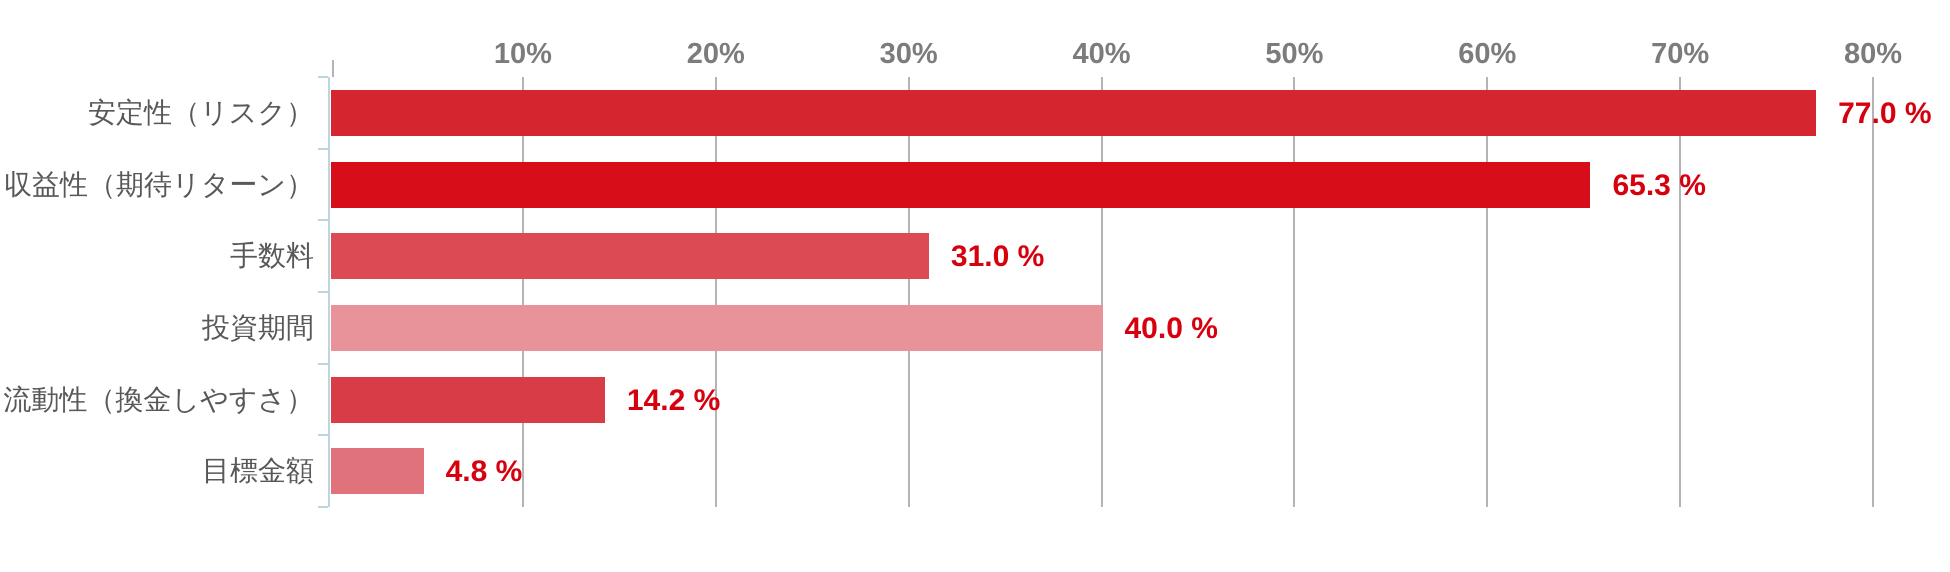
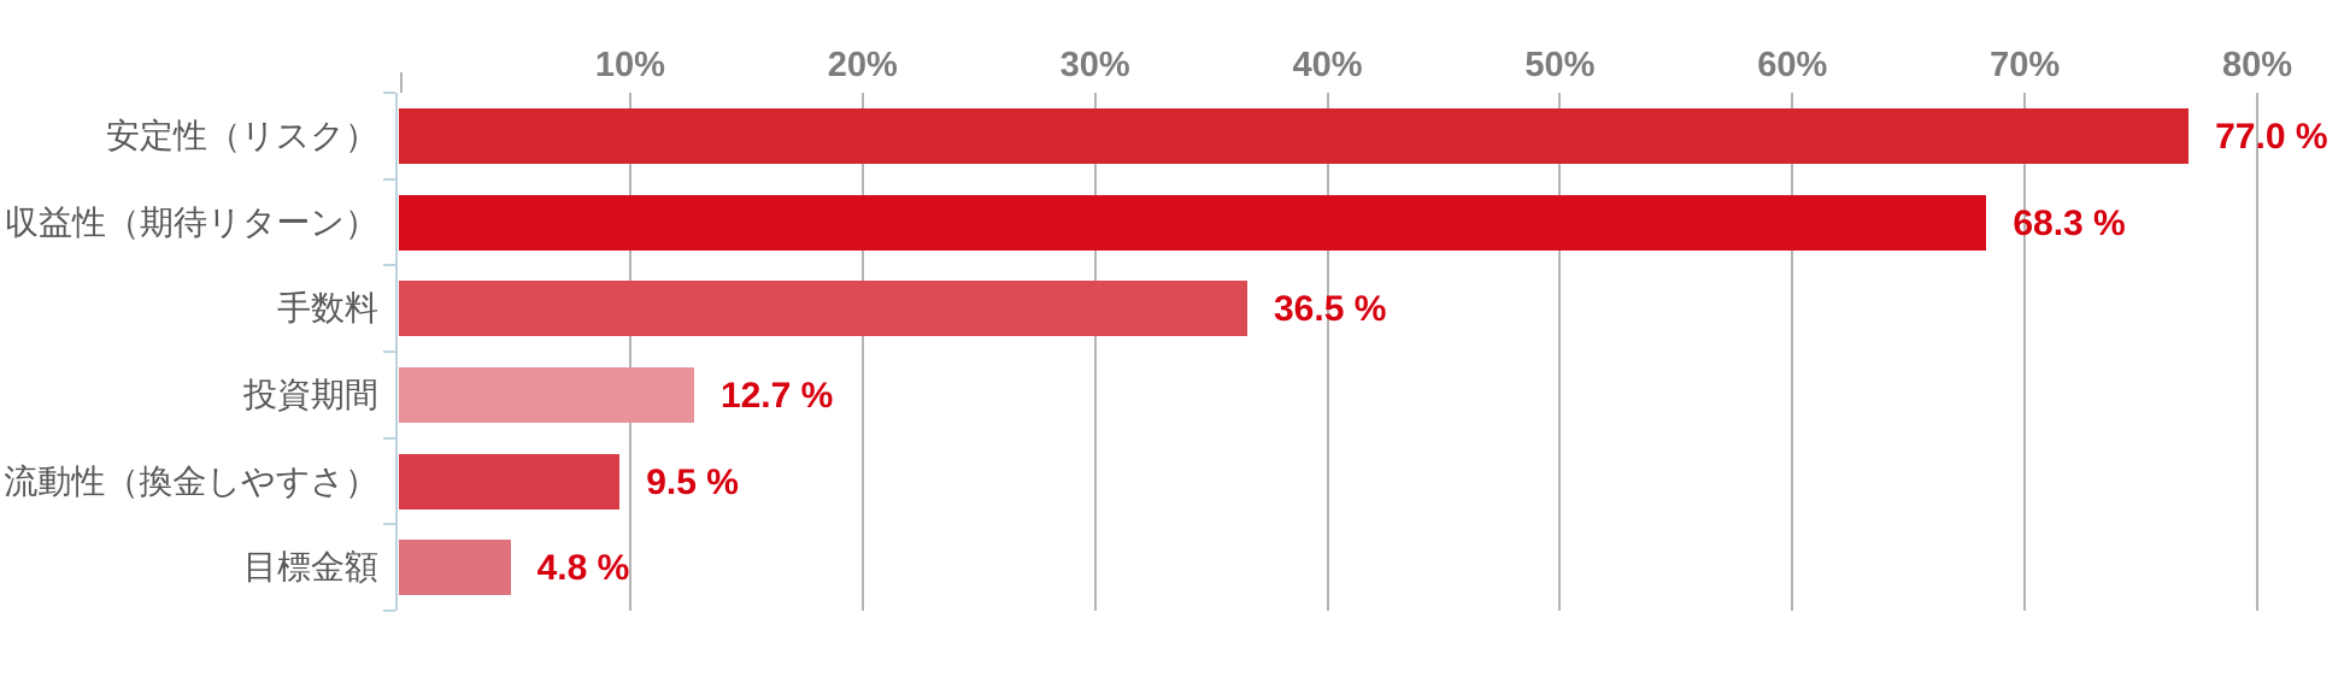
収益性（期待リターン）: 65.3 -> 68.3
手数料: 31.0 -> 36.5
投資期間: 40.0 -> 12.7
流動性（換金しやすさ）: 14.2 -> 9.5
